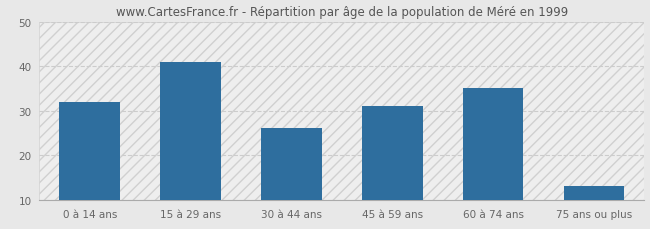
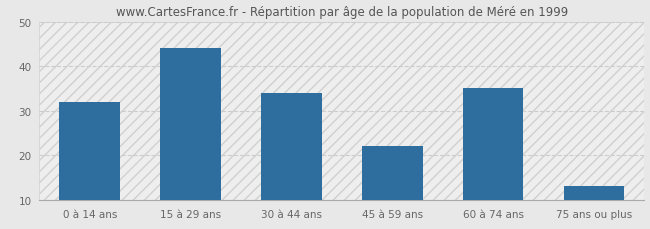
15 à 29 ans: 41 -> 44
30 à 44 ans: 26 -> 34
45 à 59 ans: 31 -> 22
